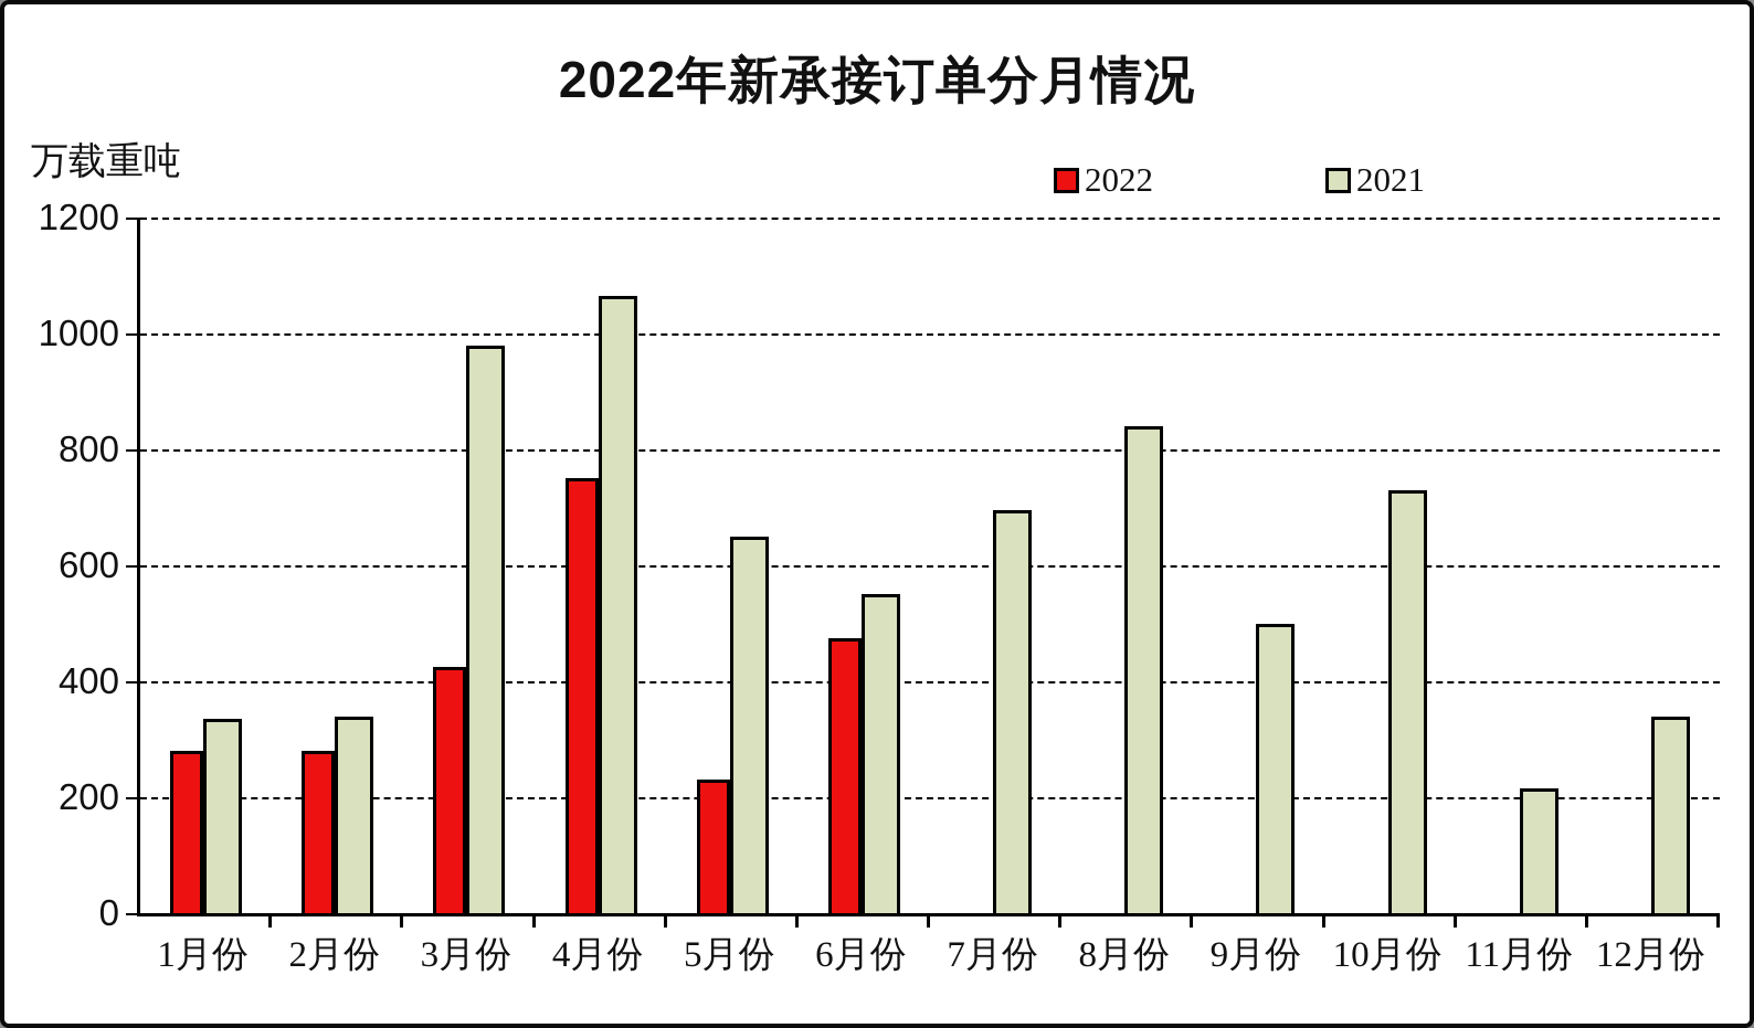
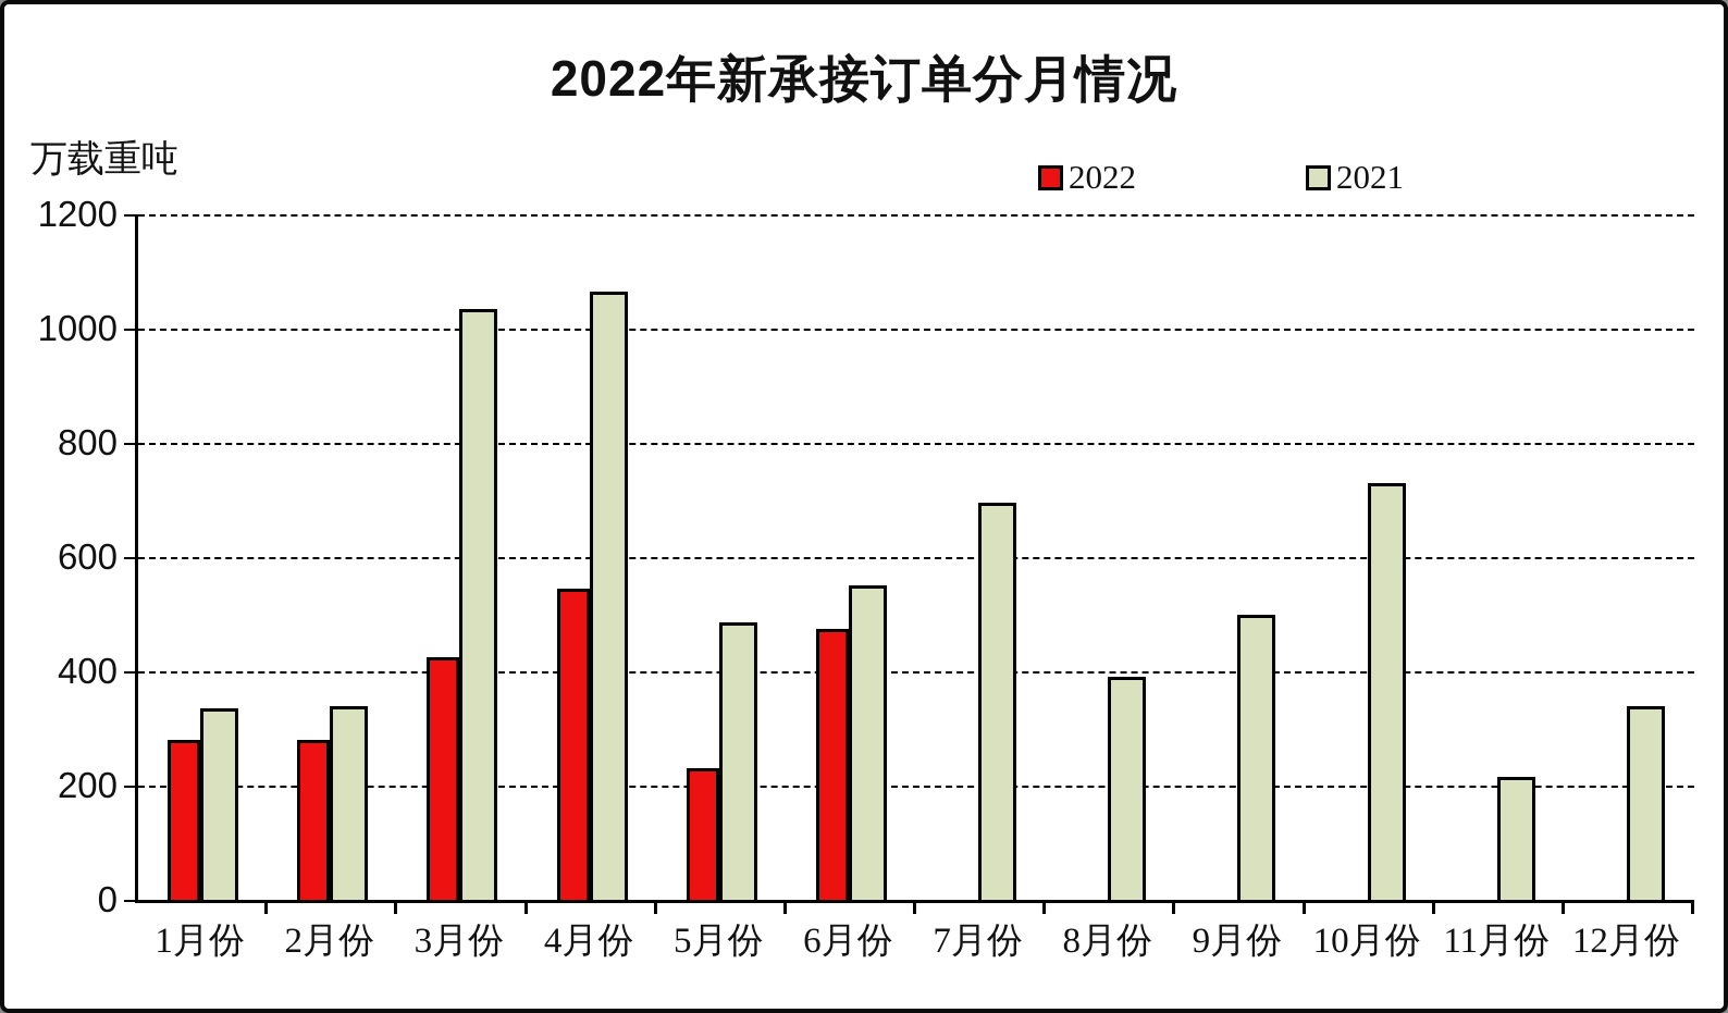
2021/3月份: 980 -> 1040
2022/4月份: 750 -> 540
2021/5月份: 650 -> 480
2021/8月份: 840 -> 390
